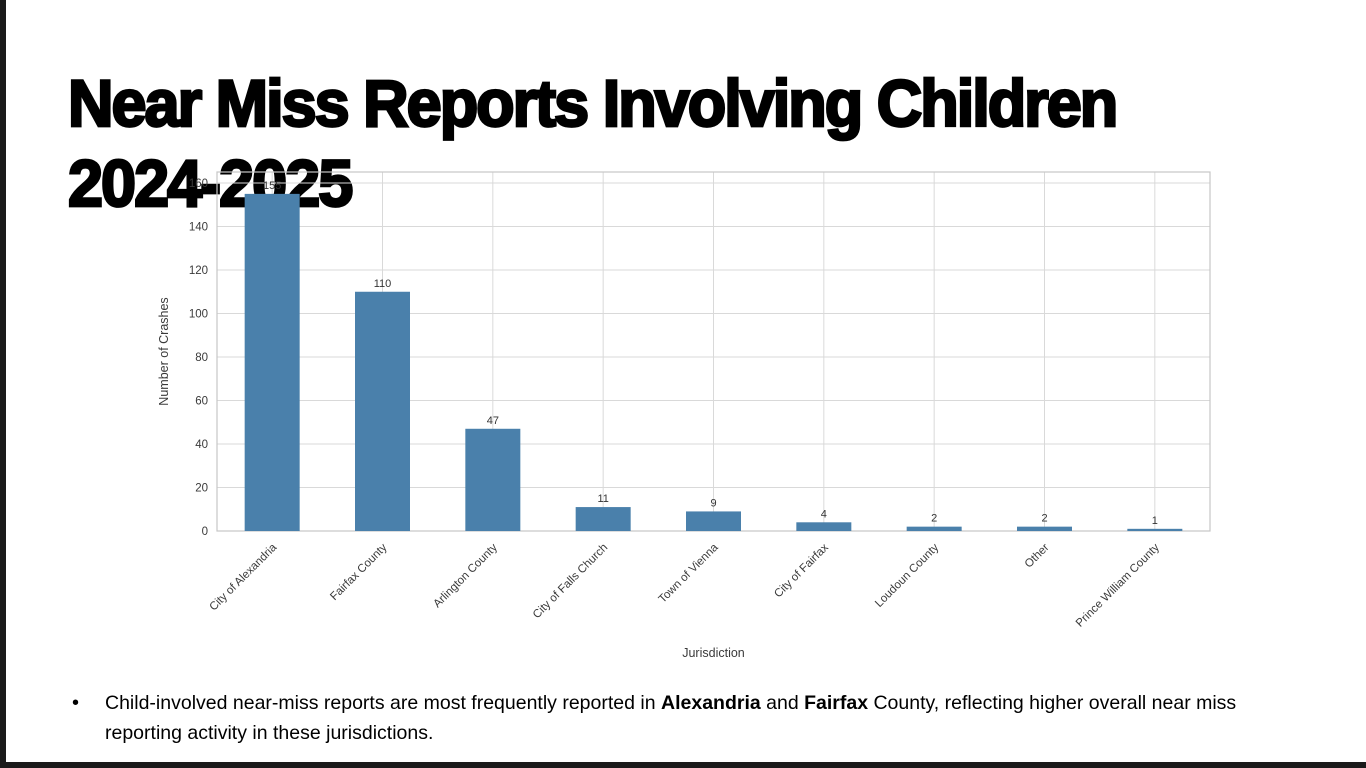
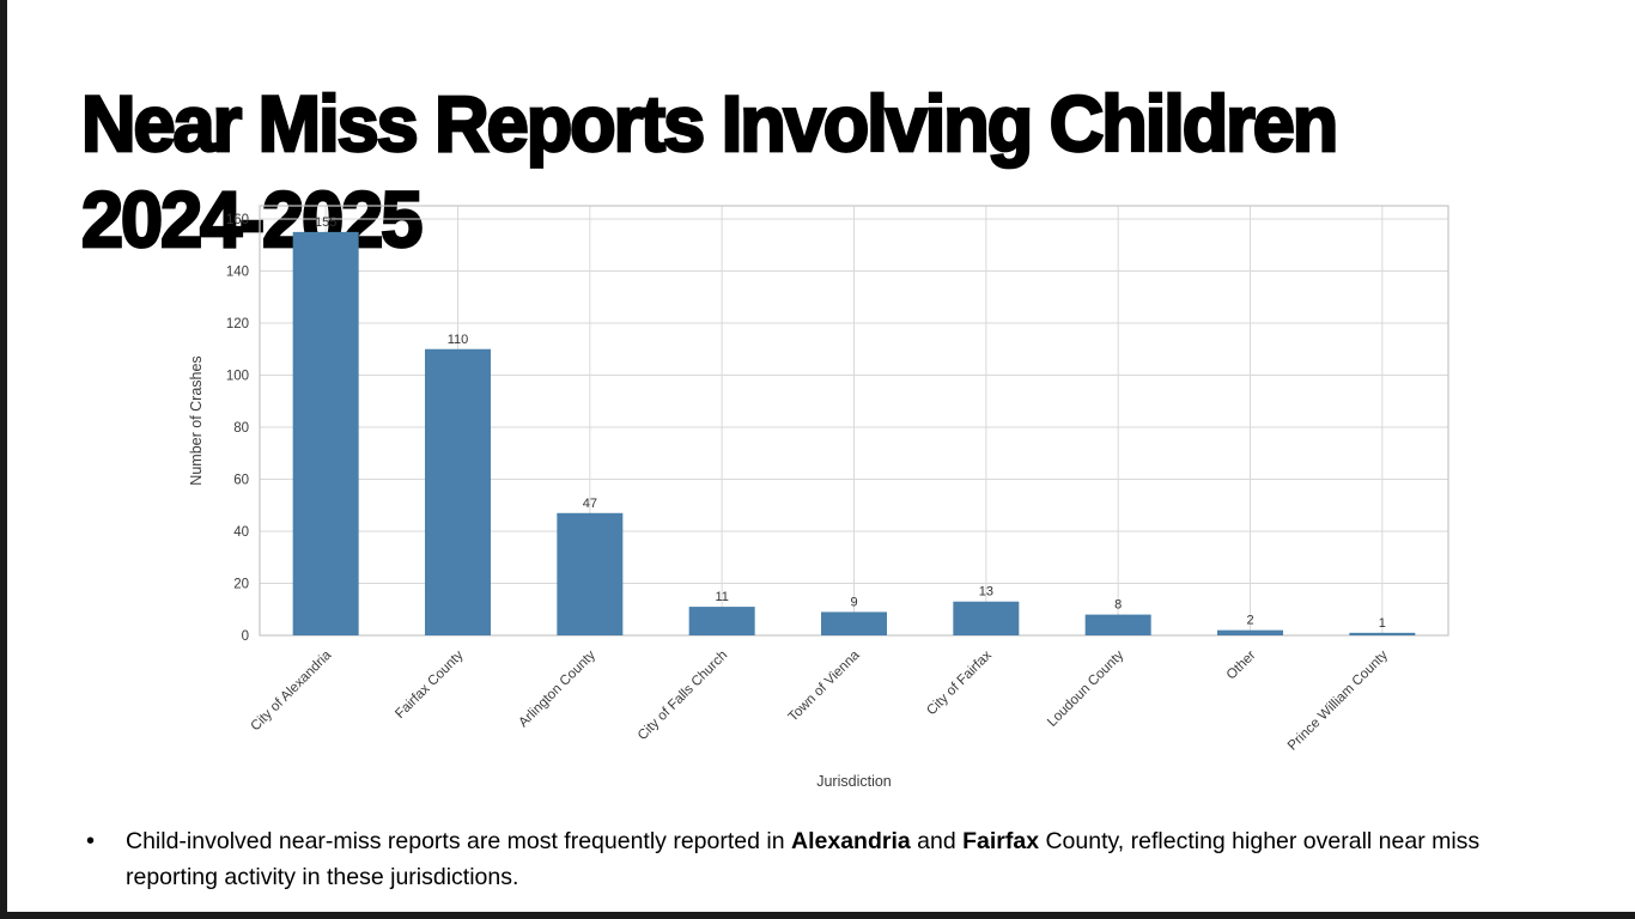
City of Fairfax: 4 -> 13
Loudoun County: 2 -> 8
